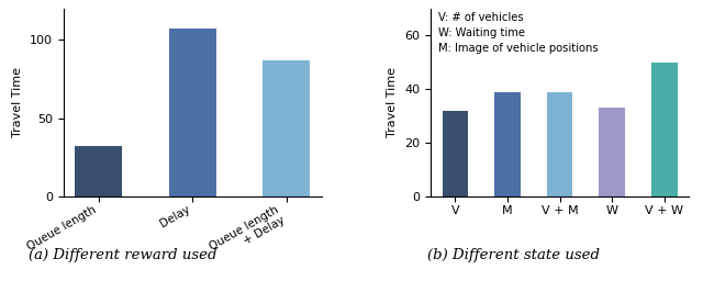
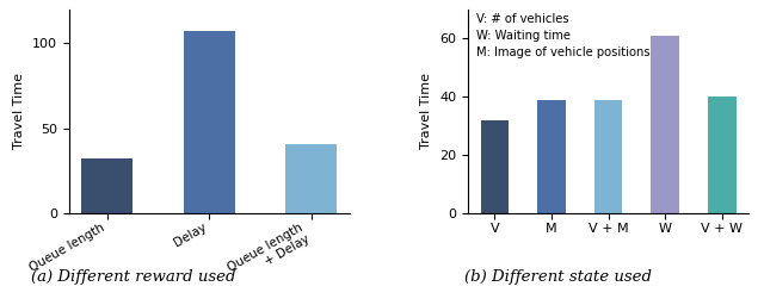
Queue length + Delay: 87 -> 41
W: 33 -> 61
V + W: 50 -> 40
